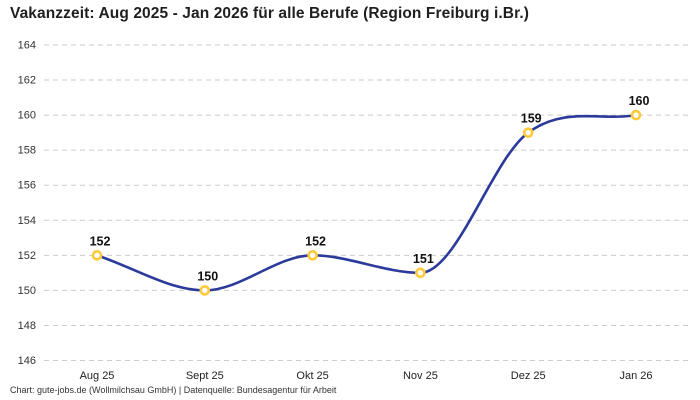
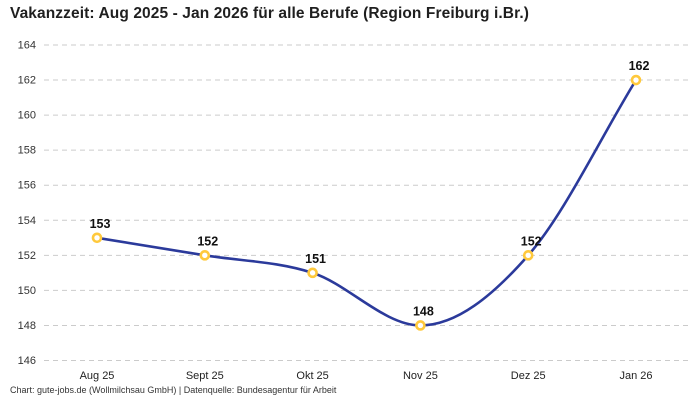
Aug 25: 152 -> 153
Sept 25: 150 -> 152
Okt 25: 152 -> 151
Nov 25: 151 -> 148
Dez 25: 159 -> 152
Jan 26: 160 -> 162
